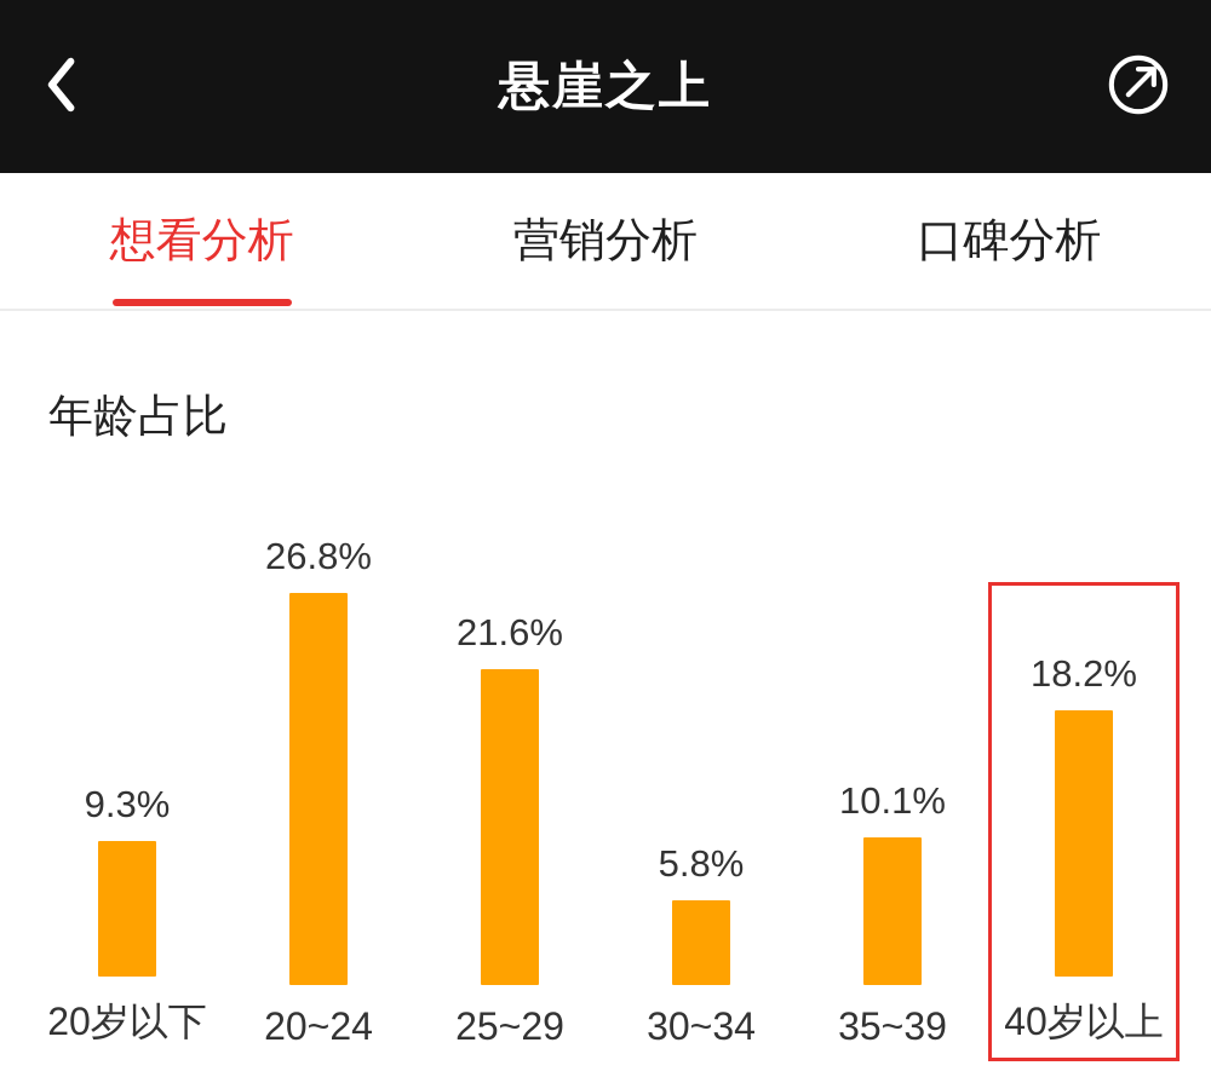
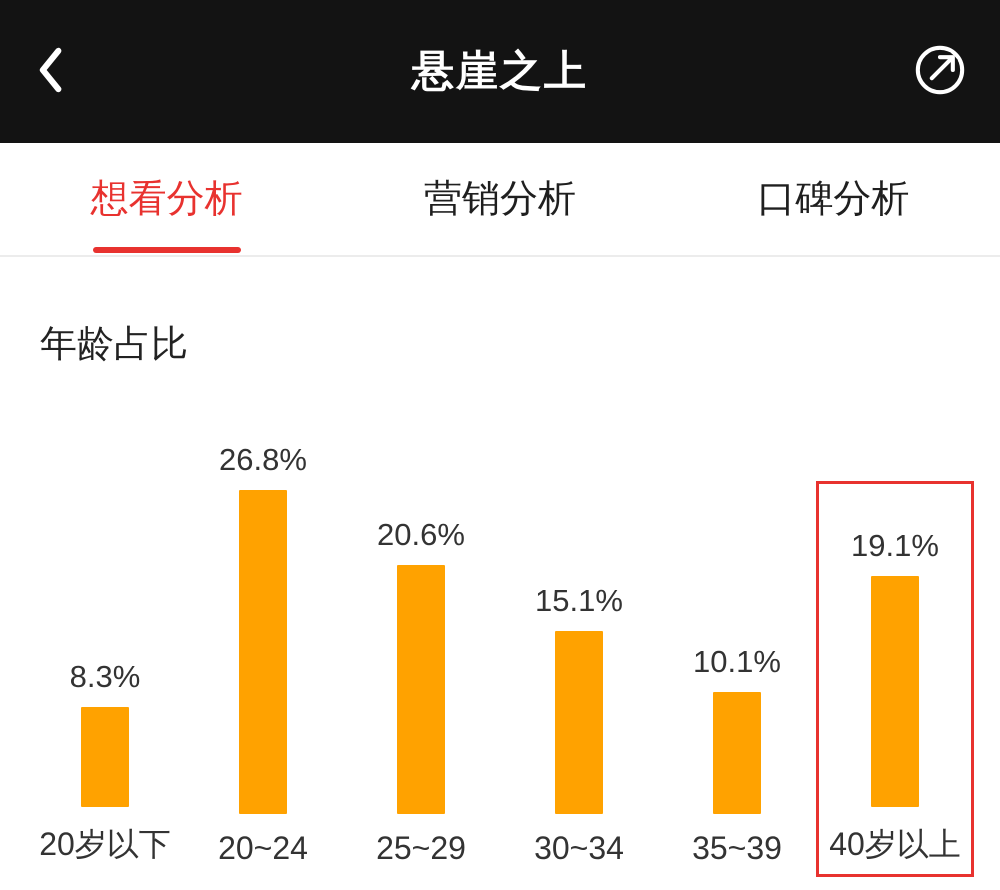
20岁以下: 9.3% -> 8.3%
25~29: 21.6% -> 20.6%
30~34: 5.8% -> 15.1%
40岁以上: 18.2% -> 19.1%
